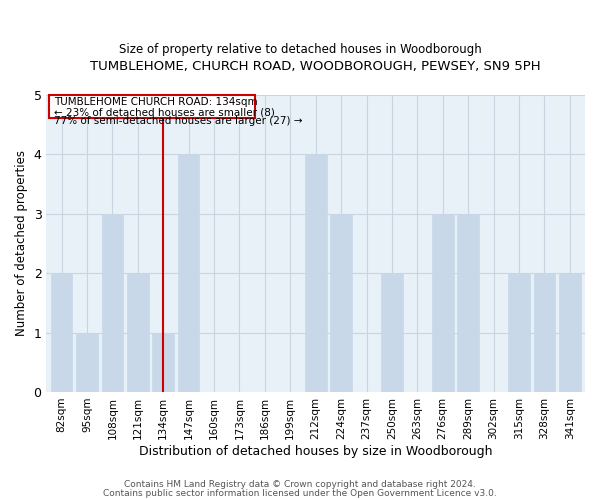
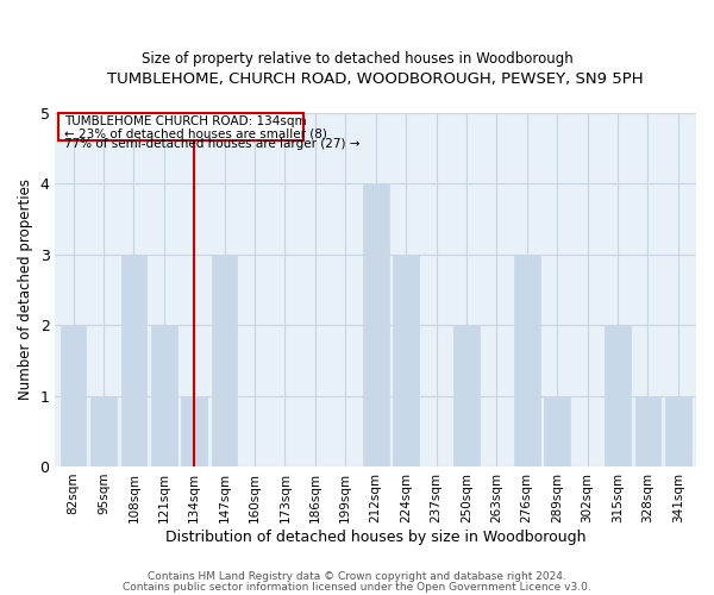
147sqm: 4 -> 3
289sqm: 3 -> 1
328sqm: 2 -> 1
341sqm: 2 -> 1
